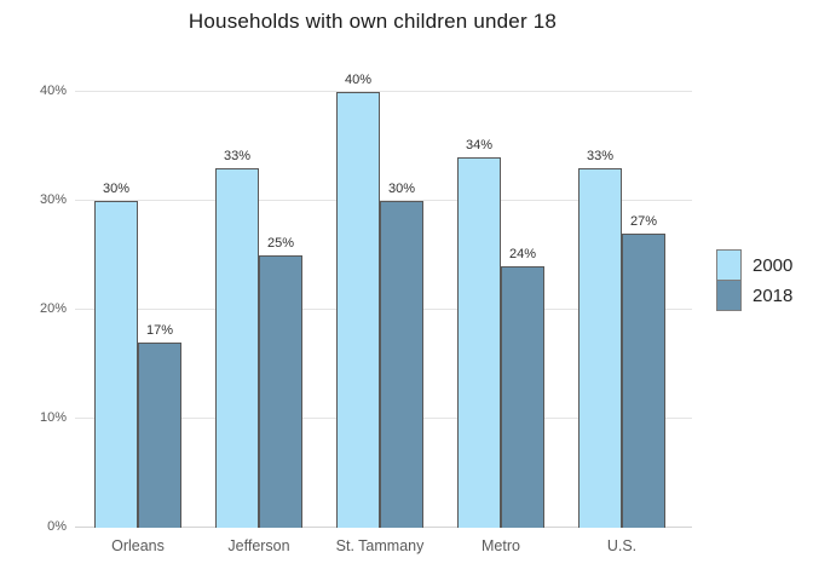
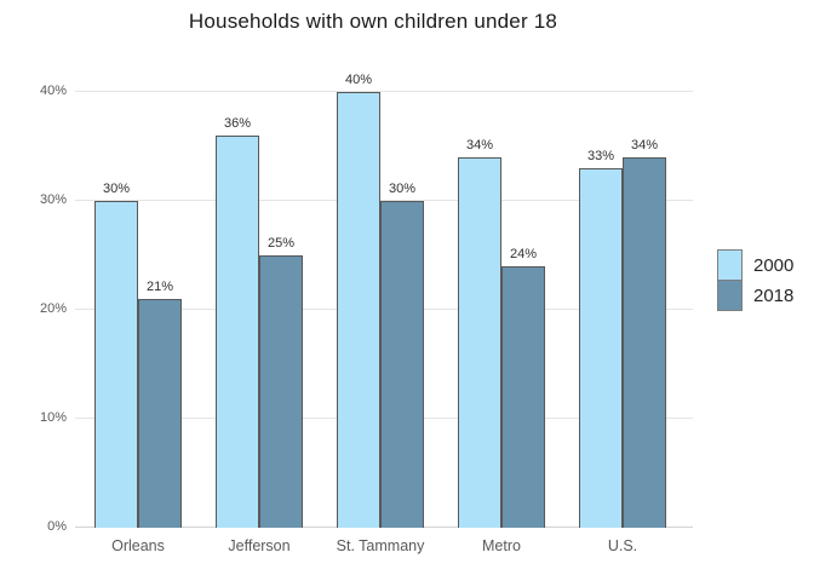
2018/Orleans: 17% -> 21%
2000/Jefferson: 33% -> 36%
2018/U.S.: 27% -> 34%
